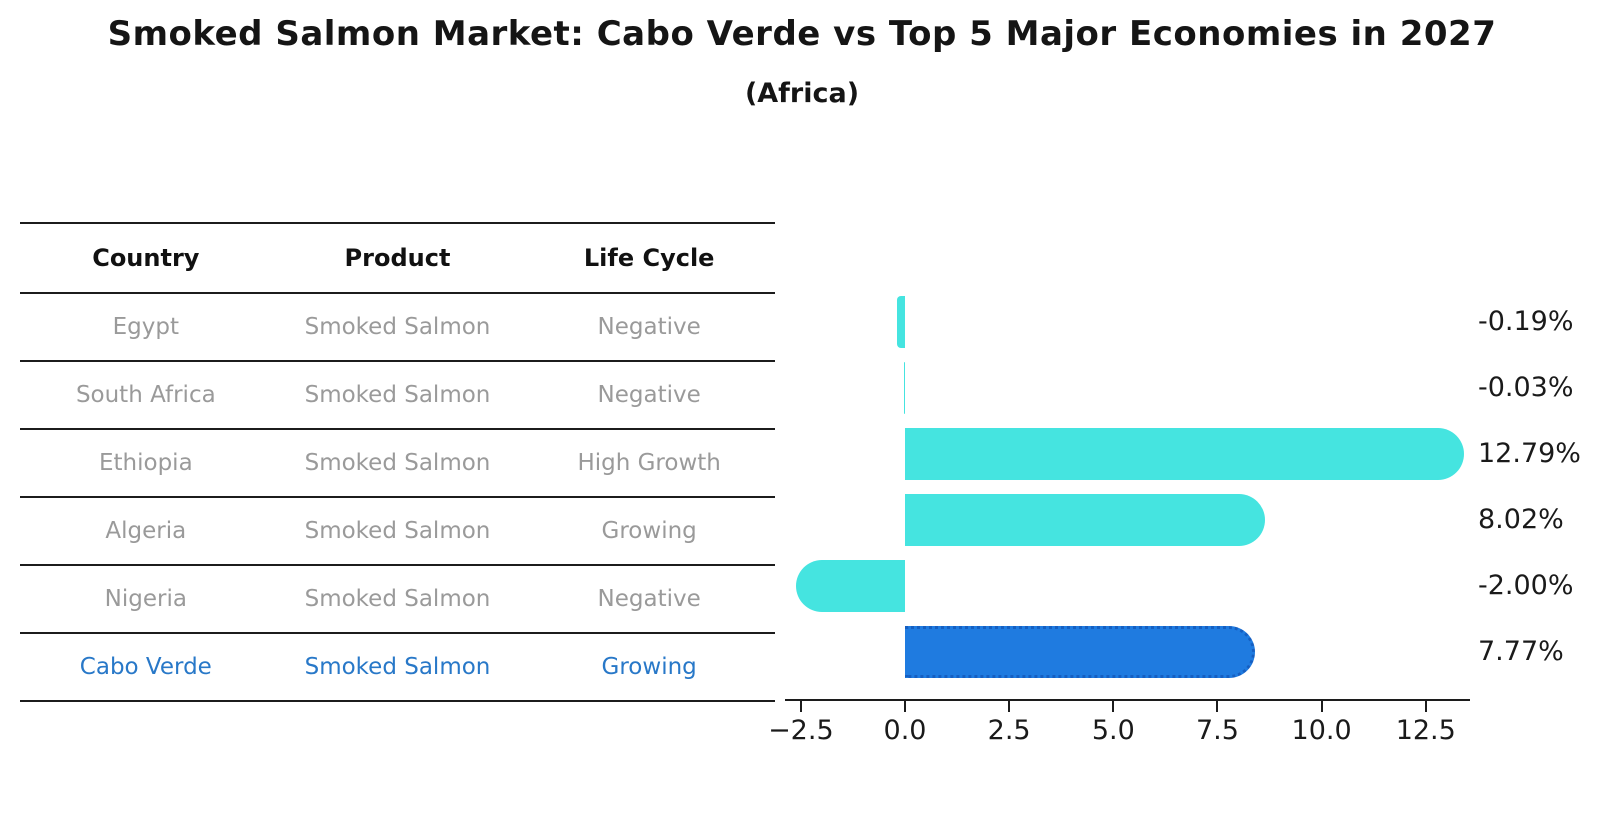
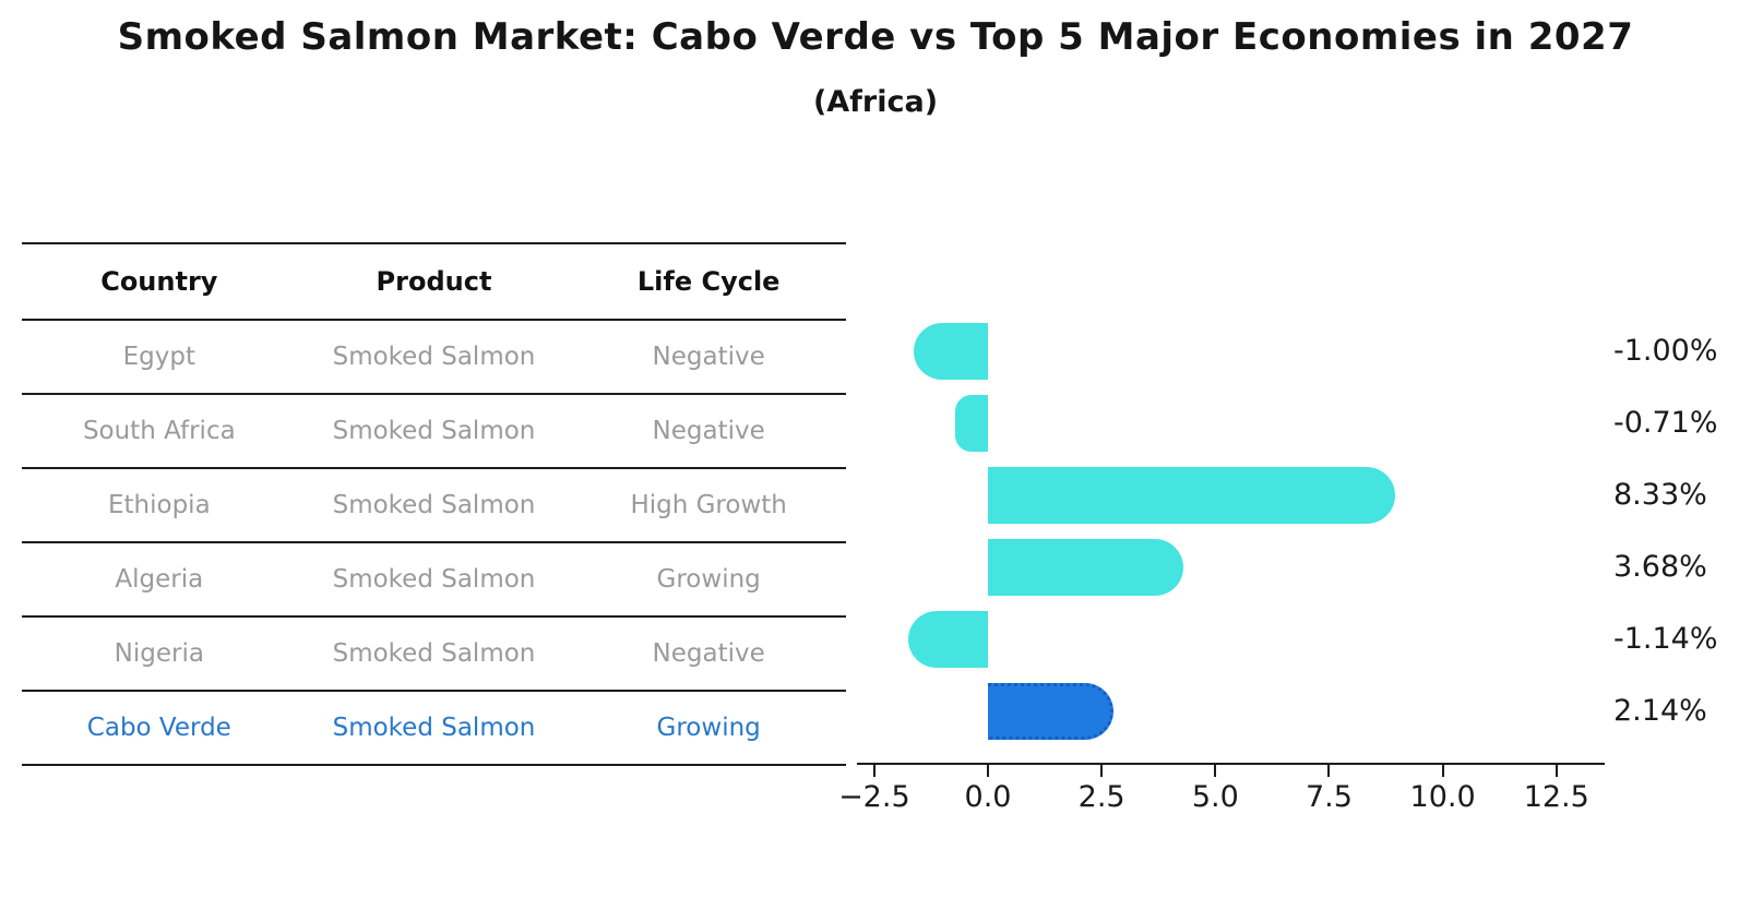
Egypt: -0.19% -> -1.00%
South Africa: -0.03% -> -0.71%
Ethiopia: 12.79% -> 8.33%
Algeria: 8.02% -> 3.68%
Nigeria: -2.00% -> -1.14%
Cabo Verde: 7.77% -> 2.14%
